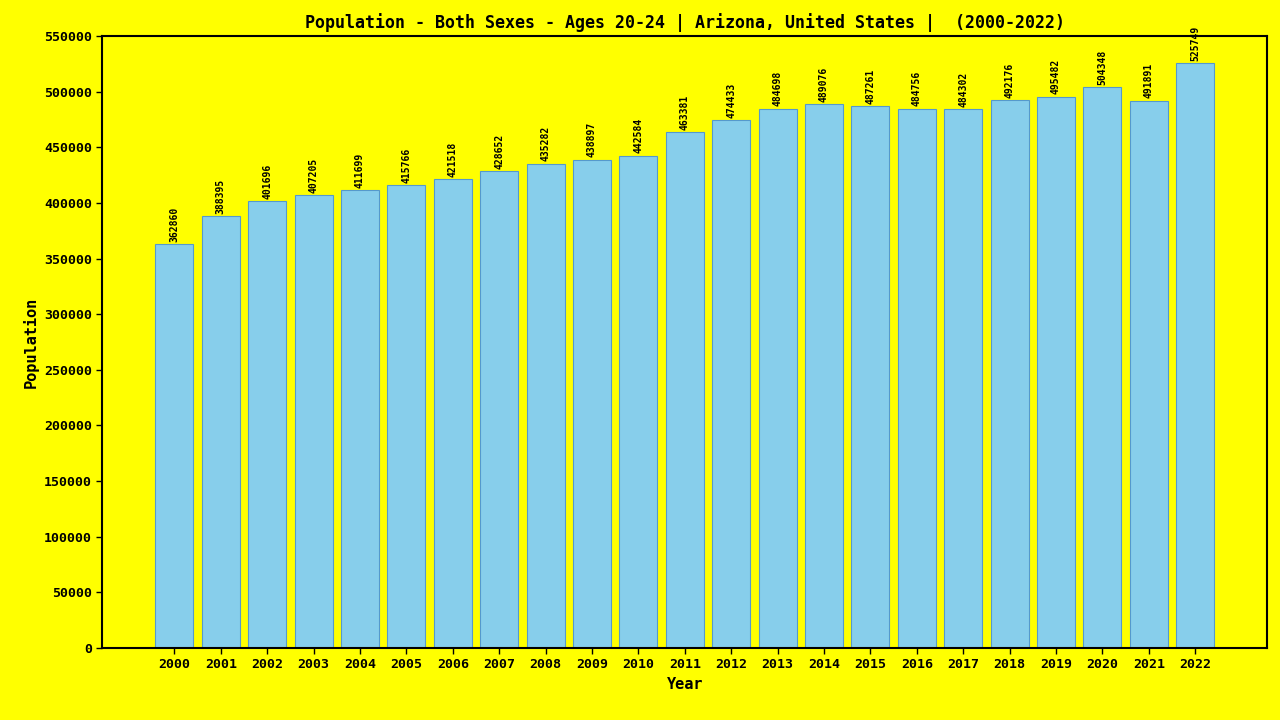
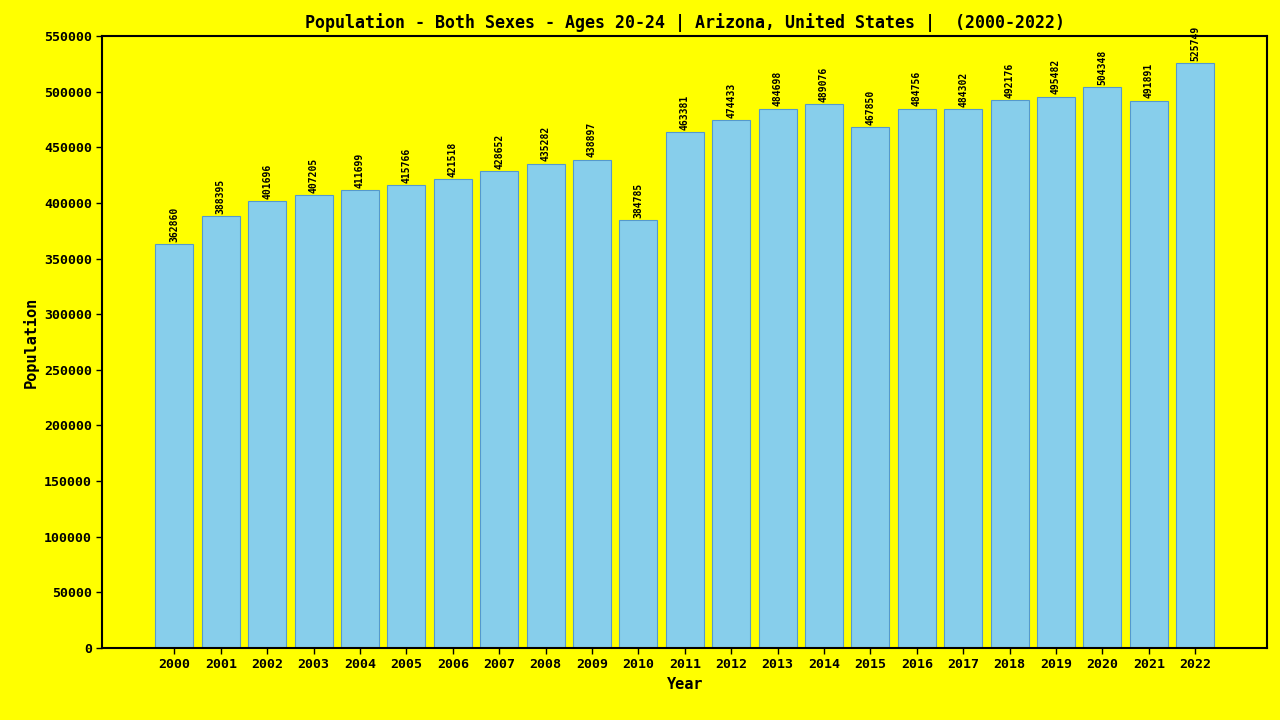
2010: 442584 -> 384785
2015: 487261 -> 467850
